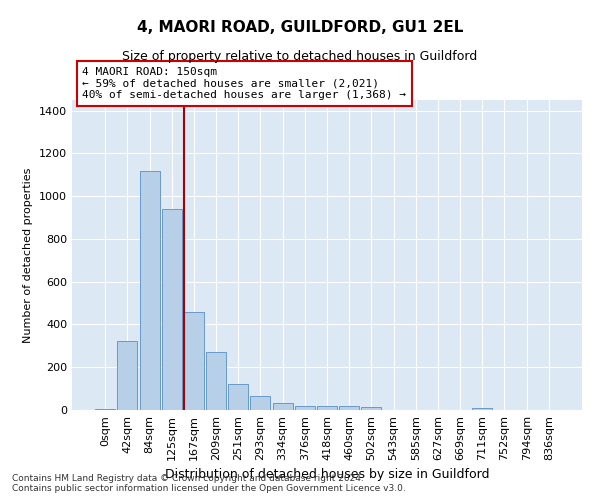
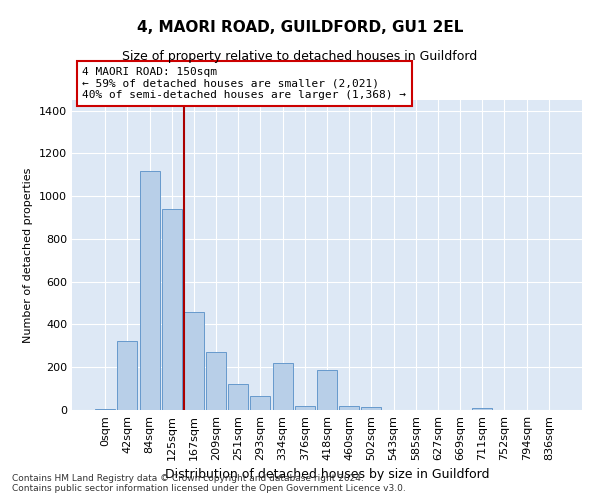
334sqm: 35 -> 220
418sqm: 20 -> 185
